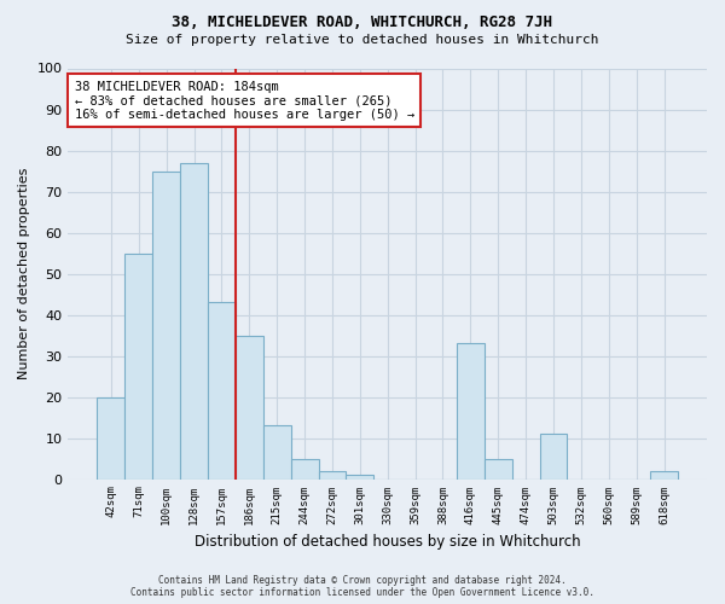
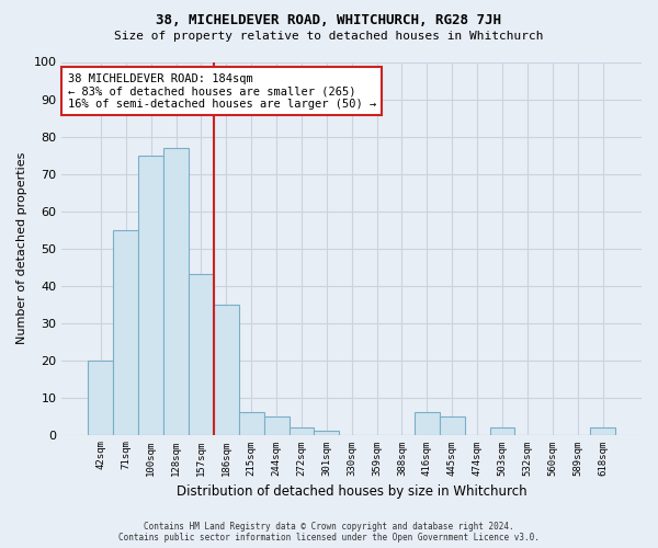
215sqm: 13 -> 6
416sqm: 33 -> 6
503sqm: 11 -> 2
